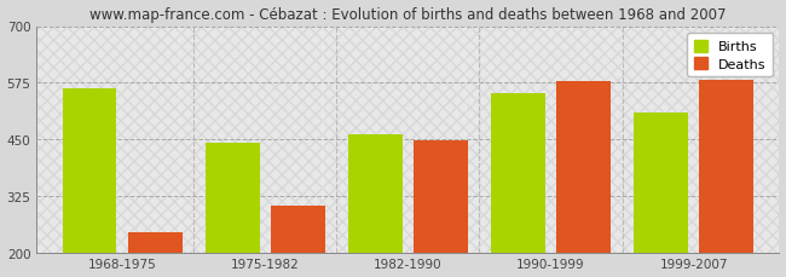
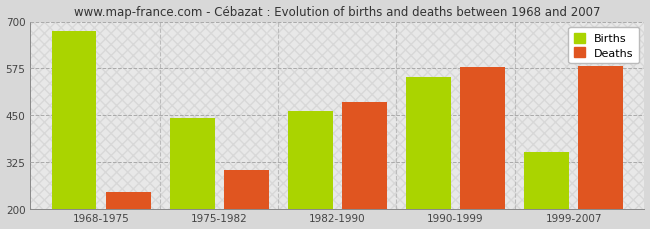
Births/1968-1975: 563 -> 675
Deaths/1982-1990: 448 -> 485
Births/1999-2007: 508 -> 350
